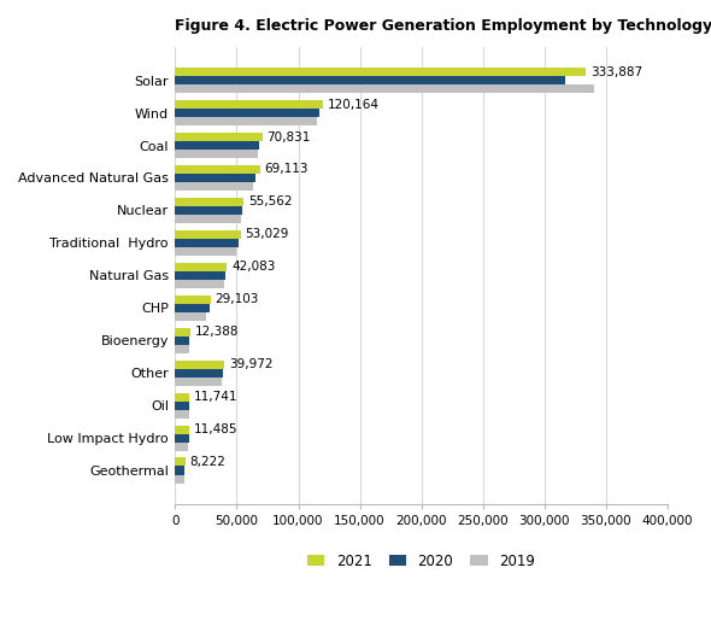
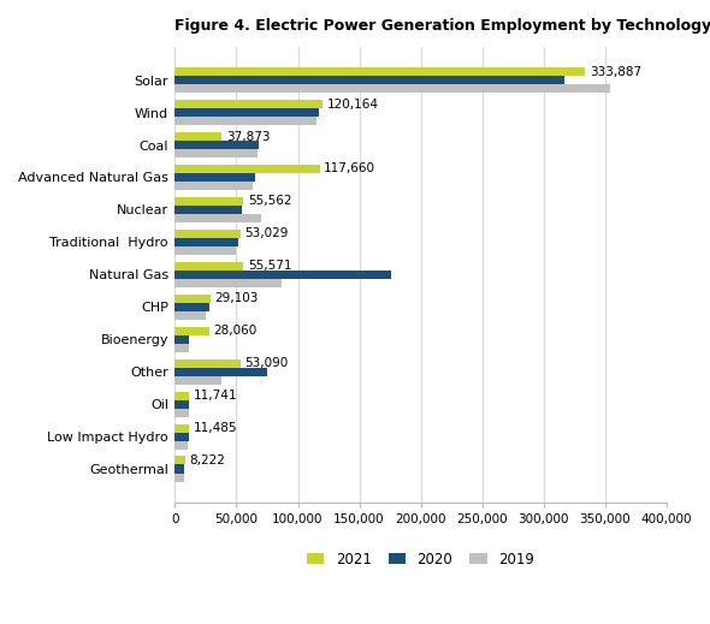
2019/Solar: 340,000 -> 354,000
2021/Coal: 70,831 -> 37,873
2021/Advanced Natural Gas: 69,113 -> 117,660
2019/Nuclear: 53,000 -> 70,000
2021/Natural Gas: 42,083 -> 55,571
2020/Natural Gas: 40,000 -> 176,000
2019/Natural Gas: 40,000 -> 87,000
2021/Bioenergy: 12,388 -> 28,060
2021/Other: 39,972 -> 53,090
2020/Other: 38,000 -> 75,000
